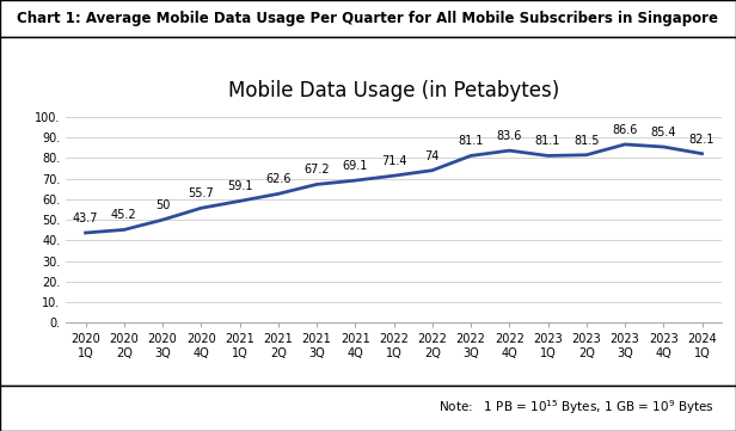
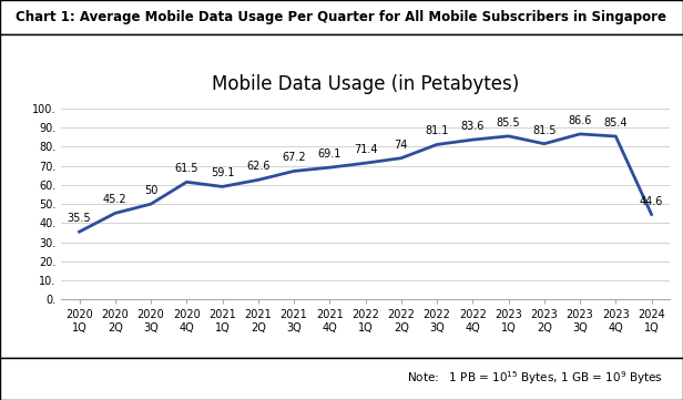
2020 1Q: 43.7 -> 35.5
2020 4Q: 55.7 -> 61.5
2023 1Q: 81.1 -> 85.5
2024 1Q: 82.1 -> 44.6
